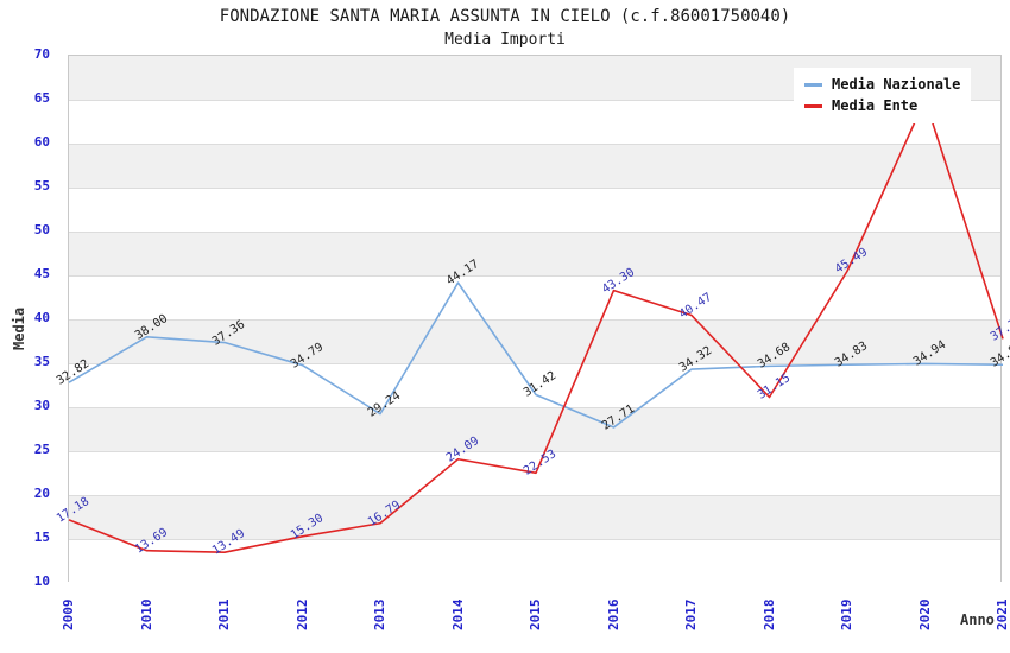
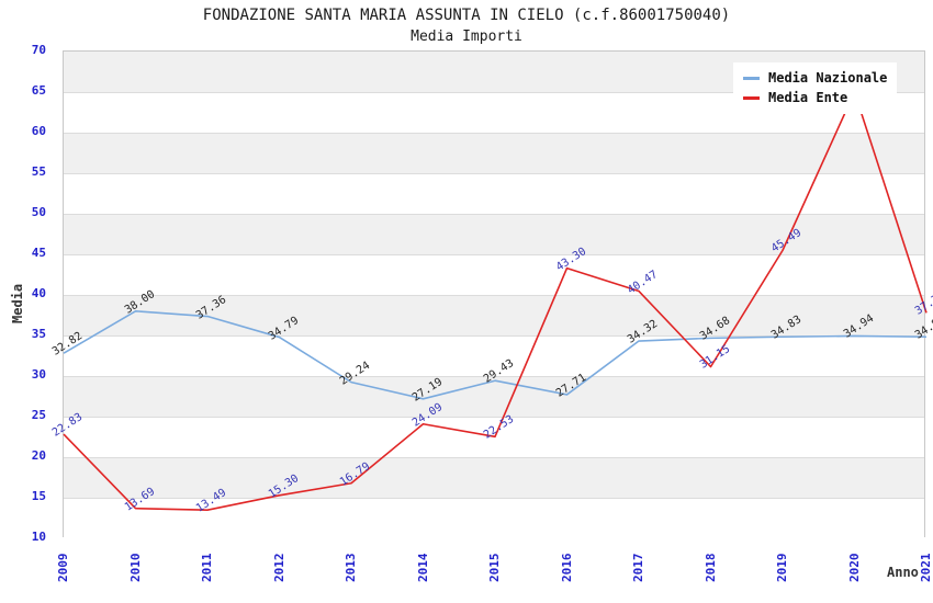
Media Ente/2009: 17.18 -> 22.83
Media Nazionale/2014: 44.17 -> 27.19
Media Nazionale/2015: 31.42 -> 29.43
